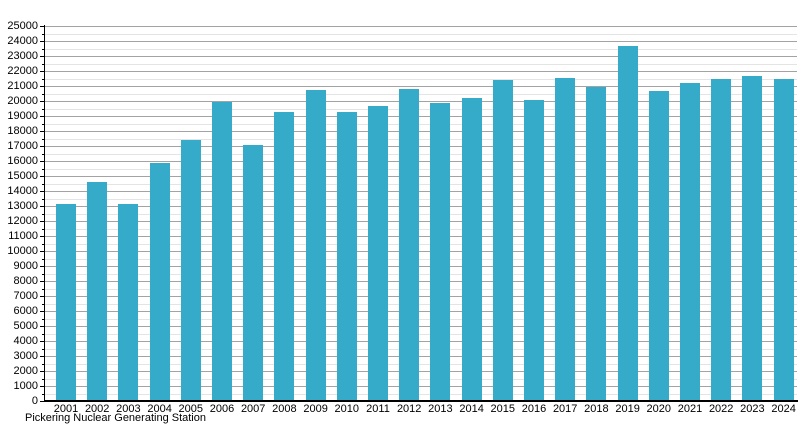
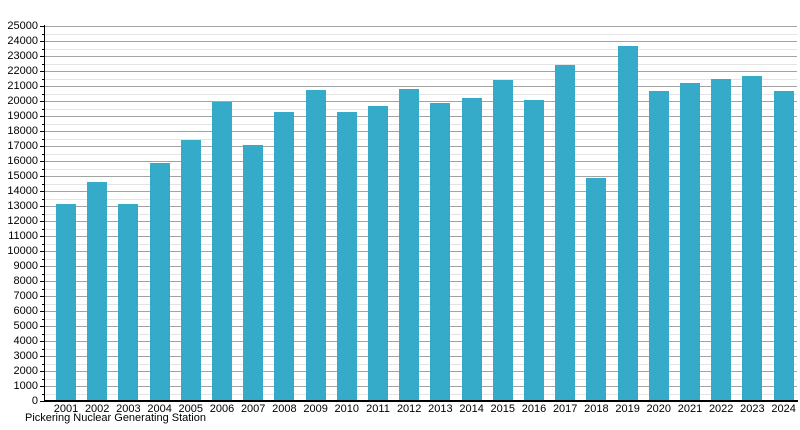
2017: 21600 -> 22400
2018: 21000 -> 14900
2024: 21500 -> 20700
